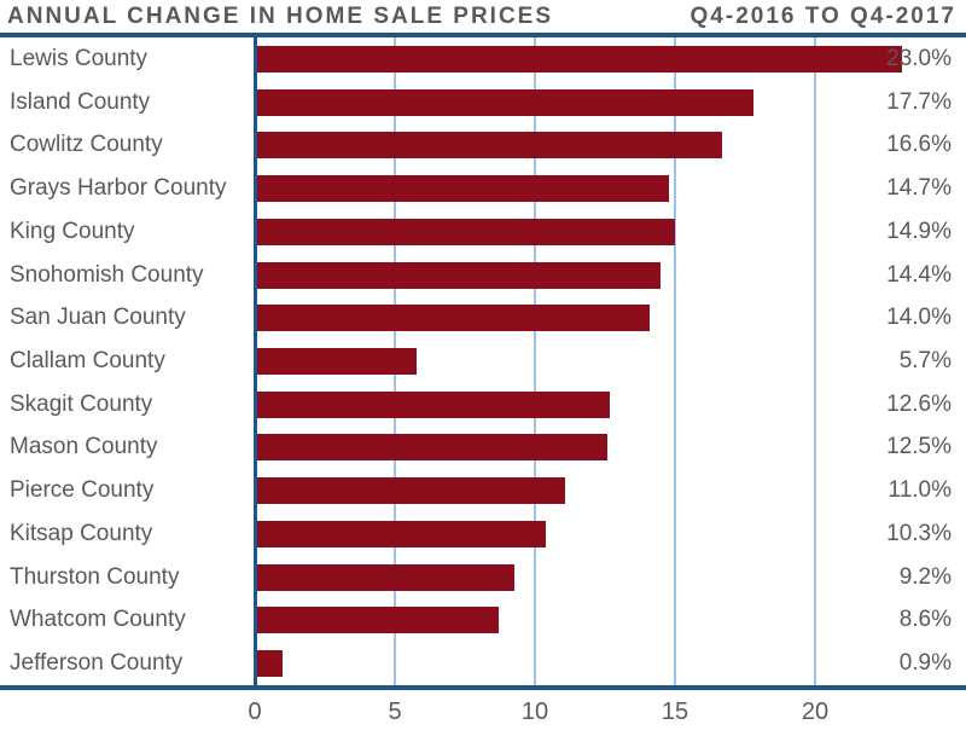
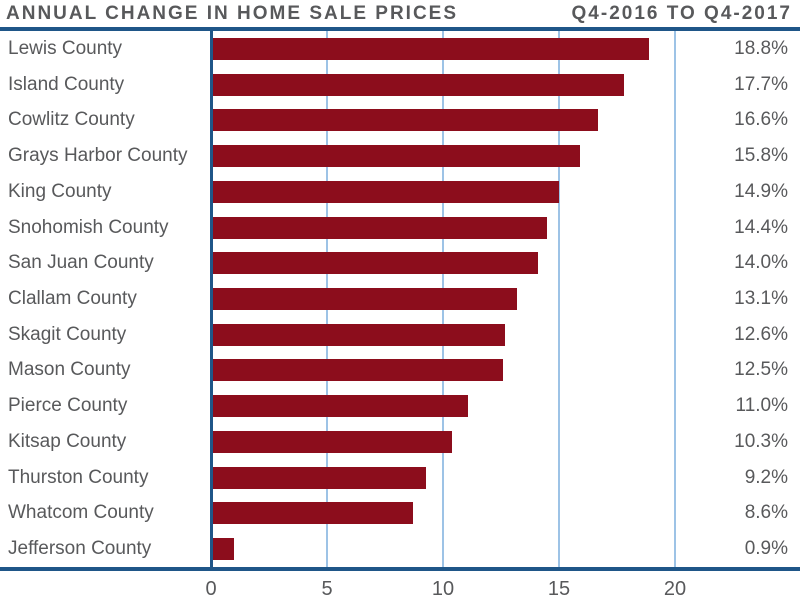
Lewis County: 23.0% -> 18.8%
Grays Harbor County: 14.7% -> 15.8%
Clallam County: 5.7% -> 13.1%
